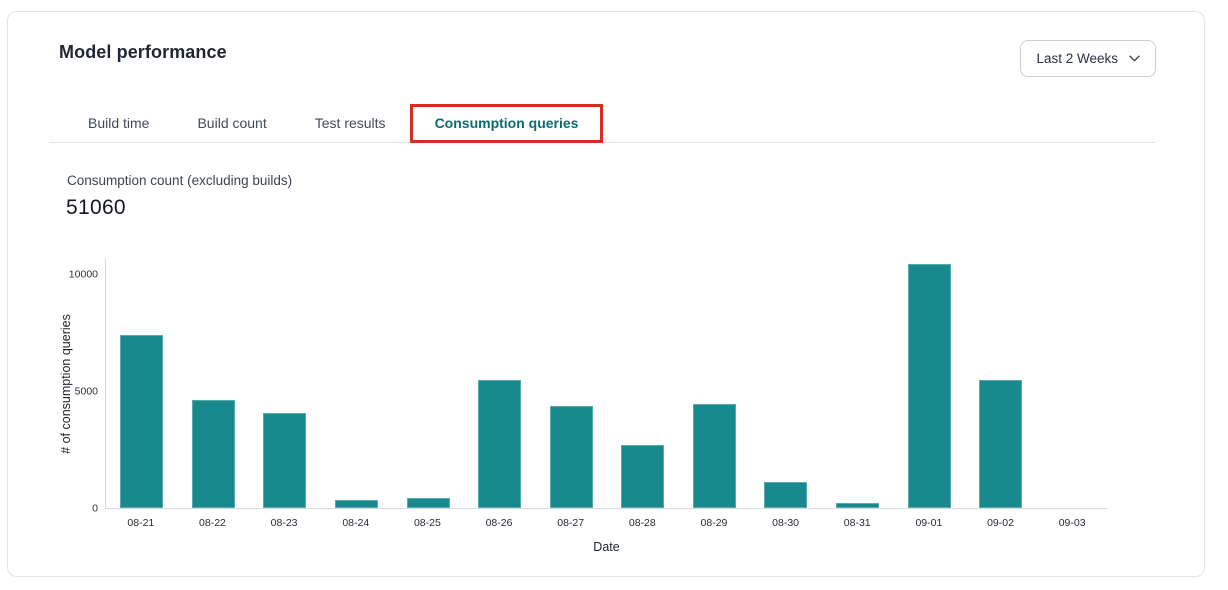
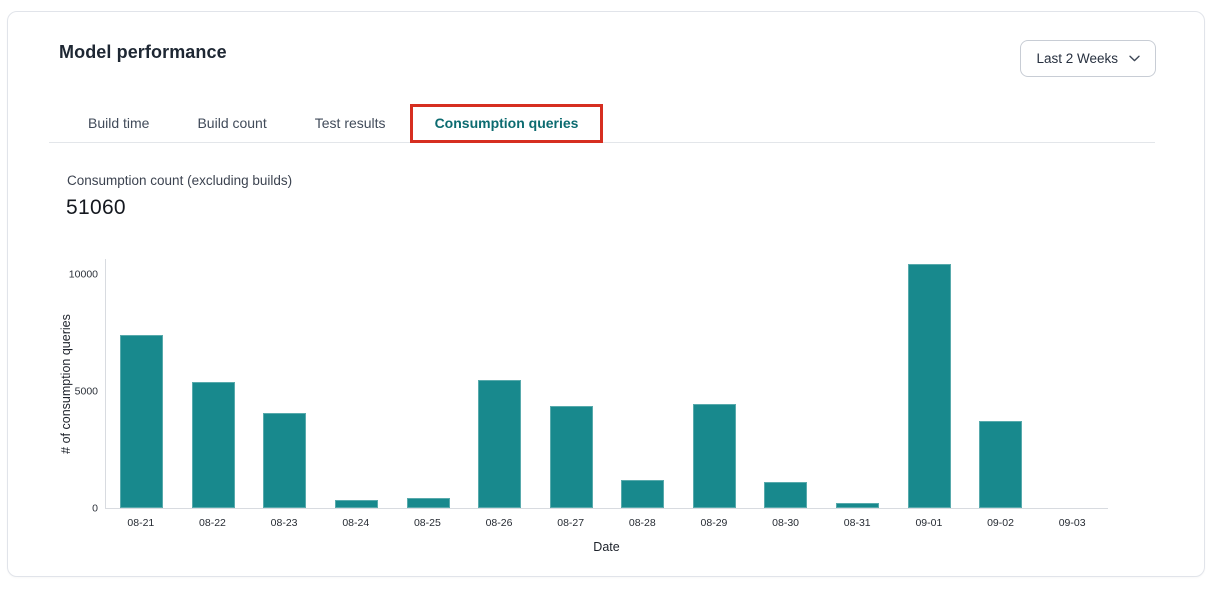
08-22: 4600 -> 5400
08-28: 2700 -> 1200
09-02: 5500 -> 3700
